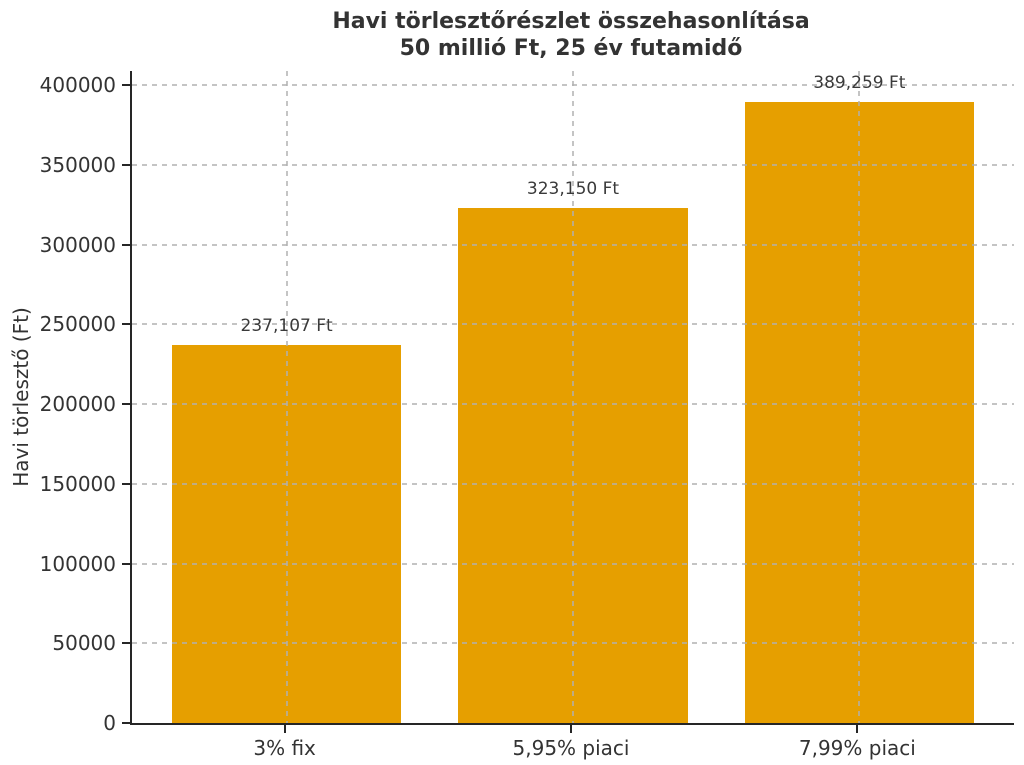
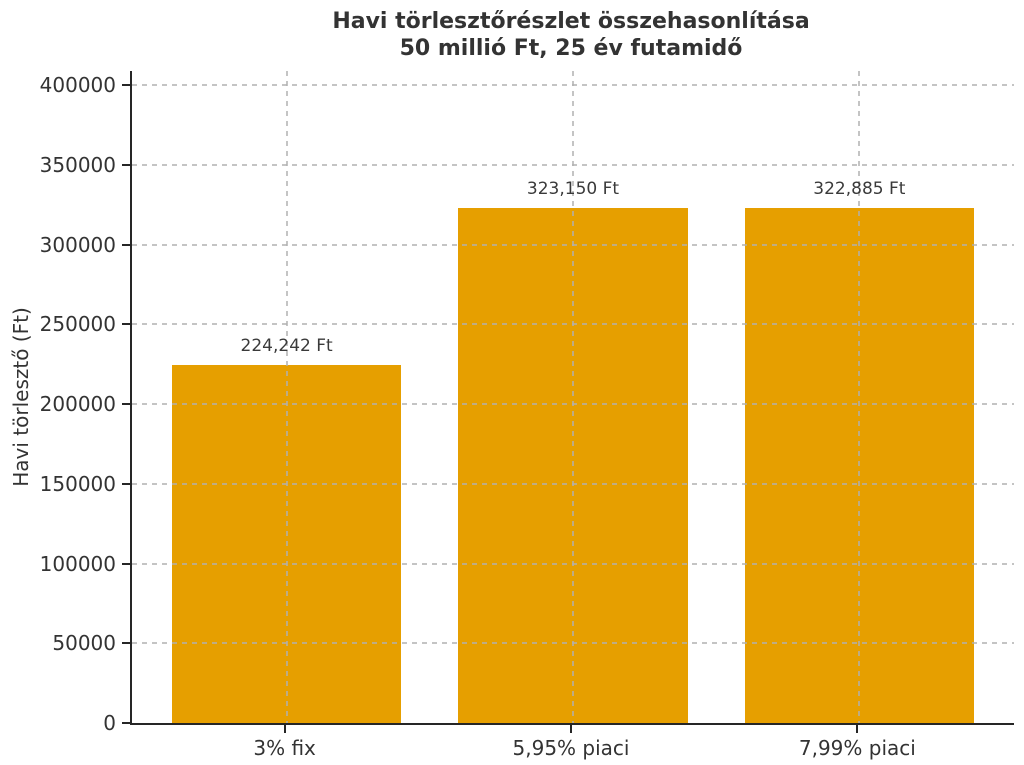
3% fix: 237,107 -> 224,242
7,99% piaci: 389,259 -> 322,885
